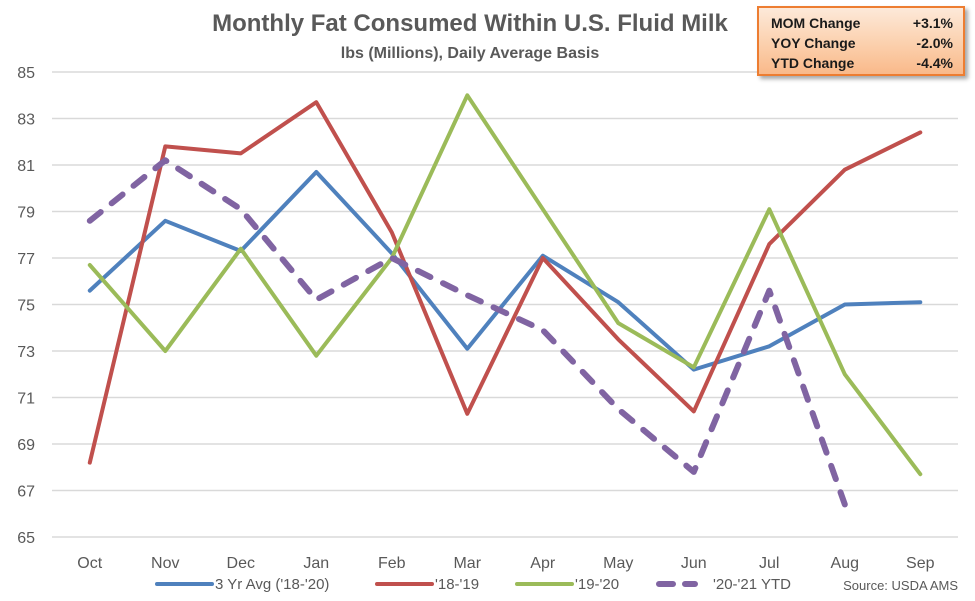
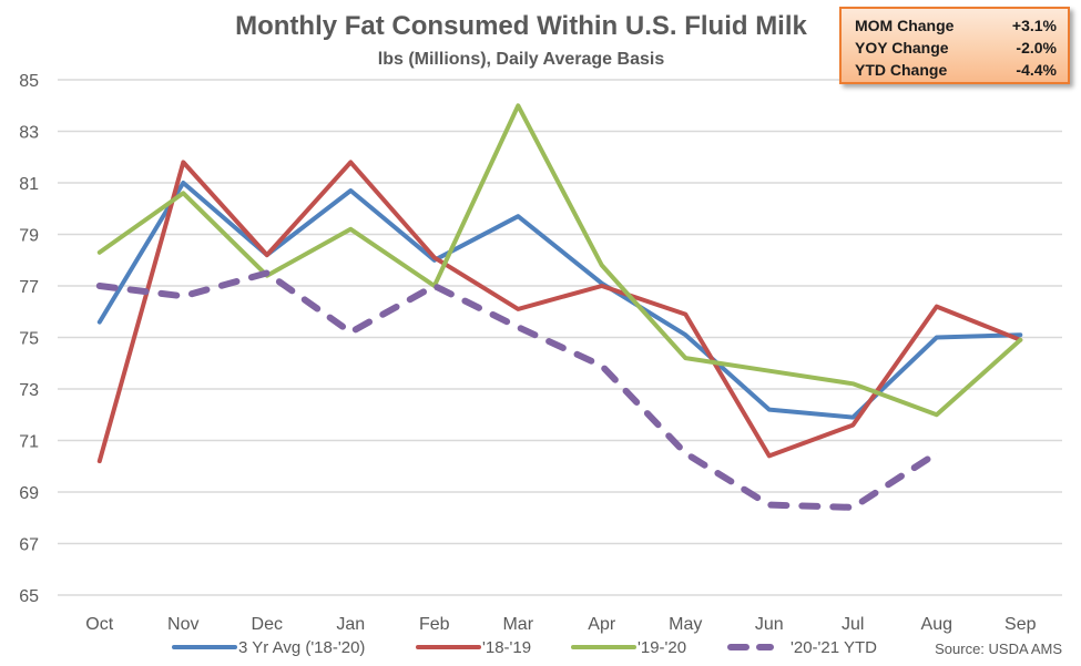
'18-'19/Oct: 68.2 -> 70.2
'19-'20/Oct: 76.7 -> 78.3
'20-'21 YTD/Oct: 78.6 -> 77.0
3 Yr Avg ('18-'20)/Nov: 78.6 -> 81.0
'19-'20/Nov: 73.0 -> 80.6
'20-'21 YTD/Nov: 81.2 -> 76.6
3 Yr Avg ('18-'20)/Dec: 77.3 -> 78.2
'18-'19/Dec: 81.5 -> 78.2
'20-'21 YTD/Dec: 79.1 -> 77.5
'18-'19/Jan: 83.7 -> 81.8
'19-'20/Jan: 72.8 -> 79.2
3 Yr Avg ('18-'20)/Feb: 77.2 -> 78.0
3 Yr Avg ('18-'20)/Mar: 73.1 -> 79.7
'18-'19/Mar: 70.3 -> 76.1
'19-'20/Apr: 79.1 -> 77.8
'18-'19/May: 73.5 -> 75.9
'19-'20/Jun: 72.3 -> 73.7
'20-'21 YTD/Jun: 67.8 -> 68.5
3 Yr Avg ('18-'20)/Jul: 73.2 -> 71.9
'18-'19/Jul: 77.6 -> 71.6
'19-'20/Jul: 79.1 -> 73.2
'20-'21 YTD/Jul: 75.6 -> 68.4
'18-'19/Aug: 80.8 -> 76.2
'20-'21 YTD/Aug: 66.4 -> 70.5
'18-'19/Sep: 82.4 -> 74.9
'19-'20/Sep: 67.7 -> 74.9
